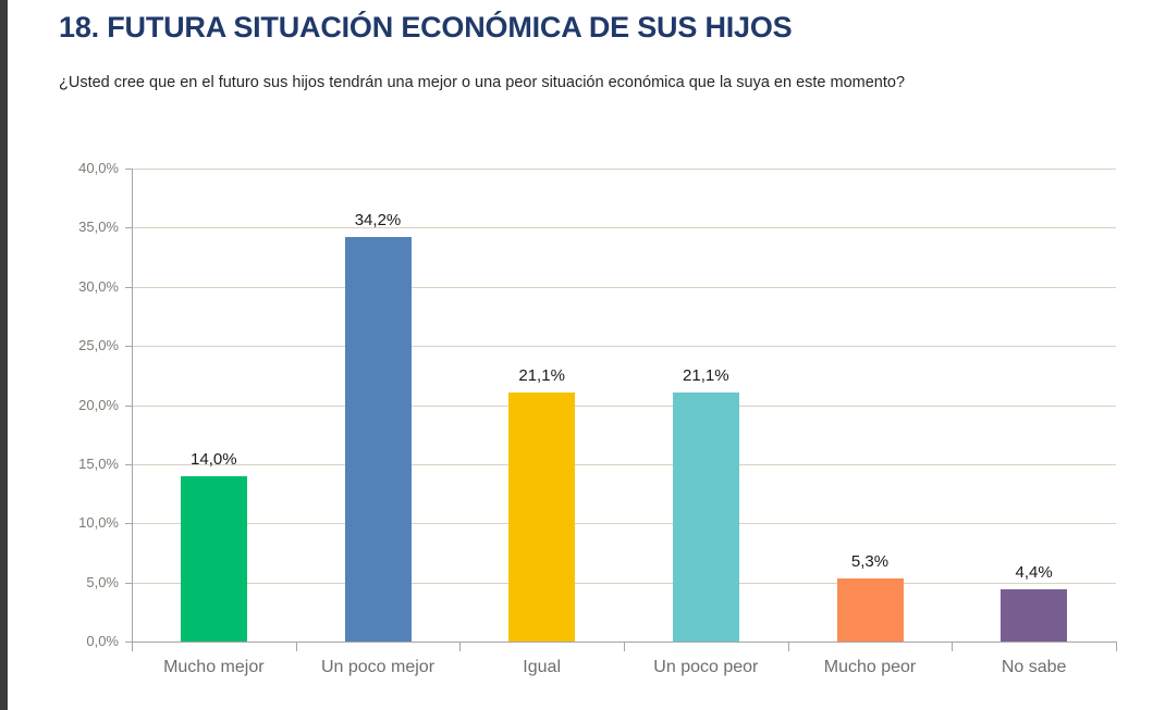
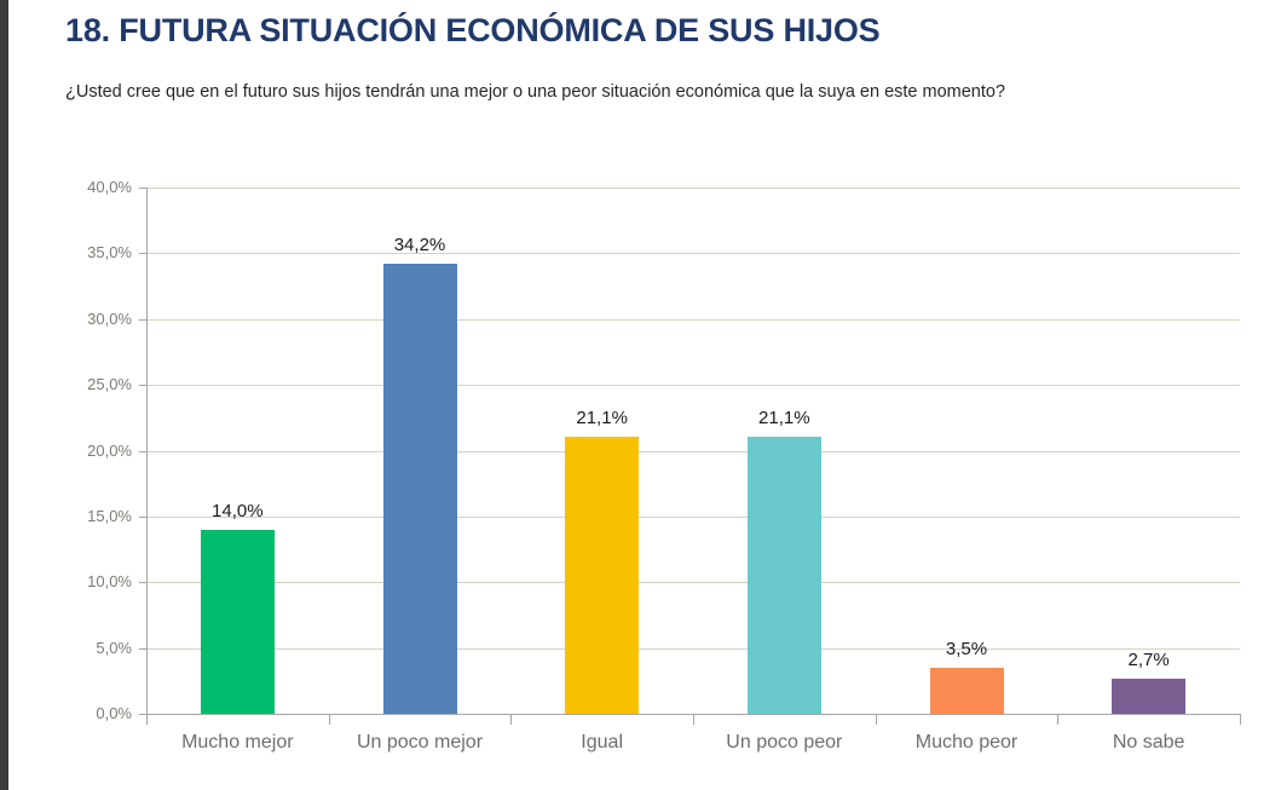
Mucho peor: 5,3% -> 3,5%
No sabe: 4,4% -> 2,7%
